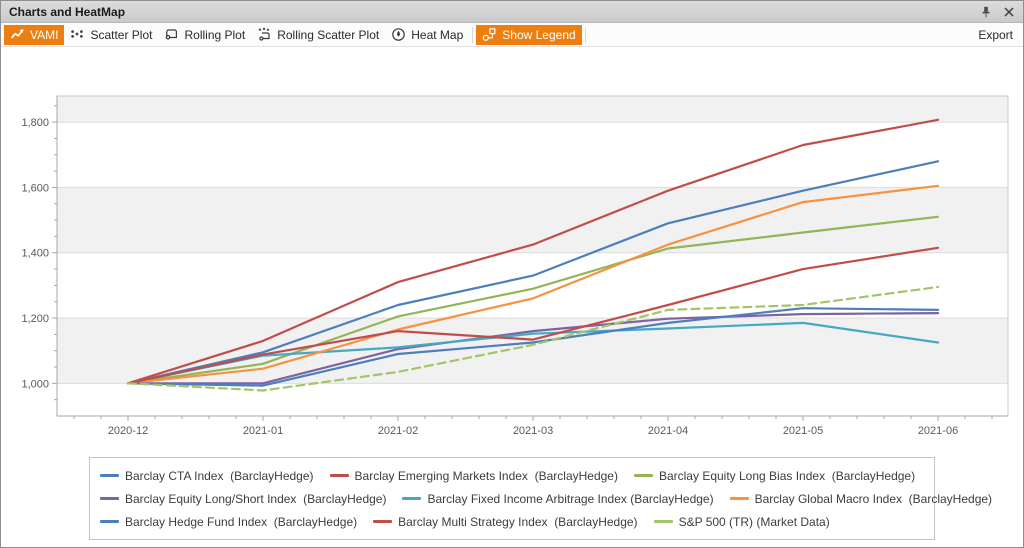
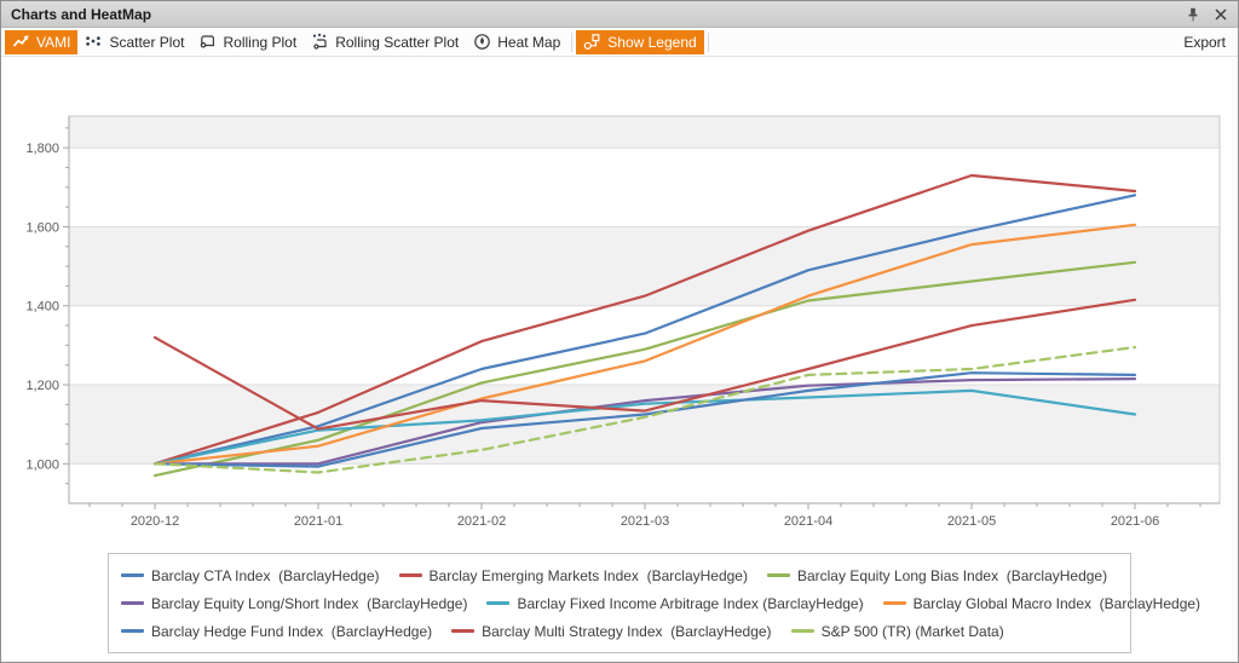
Barclay Equity Long Bias Index (BarclayHedge)/2020-12: 1000 -> 970
Barclay Multi Strategy Index (BarclayHedge)/2020-12: 1000 -> 1320
Barclay Emerging Markets Index (BarclayHedge)/2021-06: 1810 -> 1690
